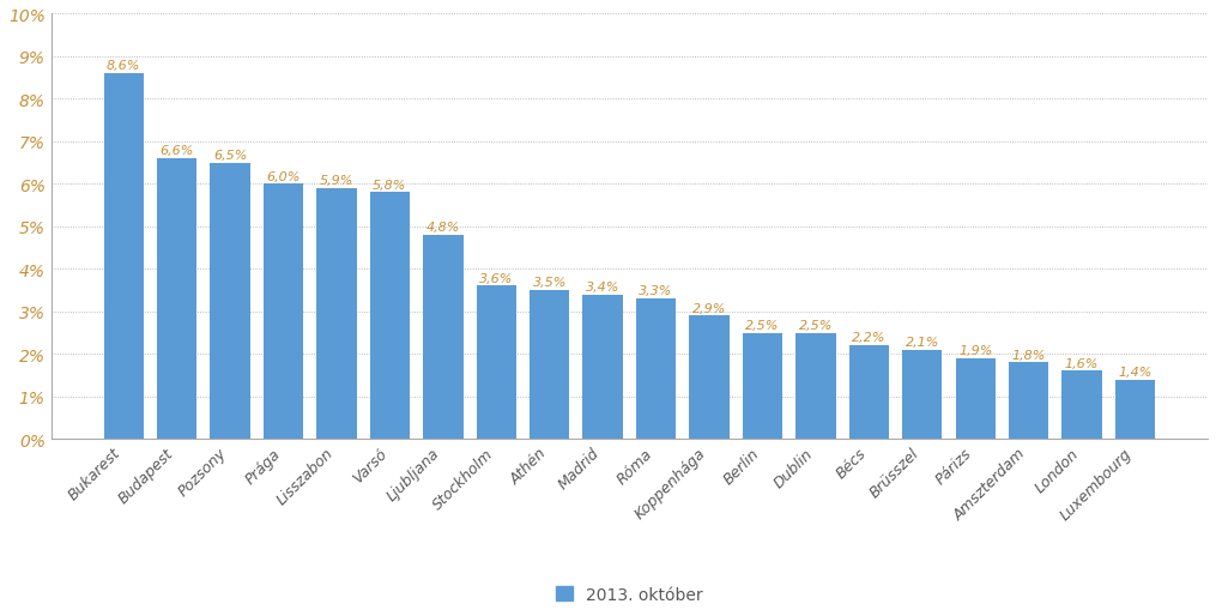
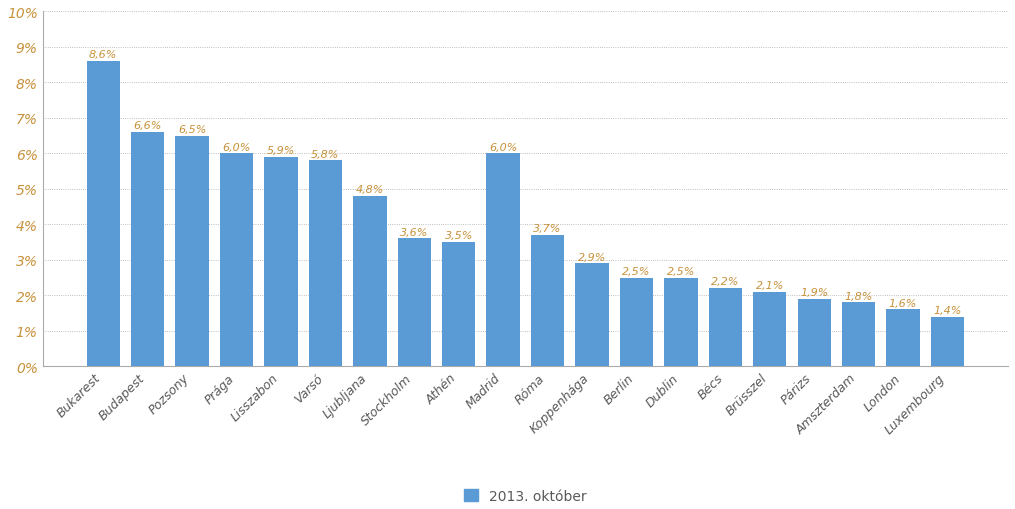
Madrid: 3,4% -> 6,0%
Róma: 3,3% -> 3,7%
